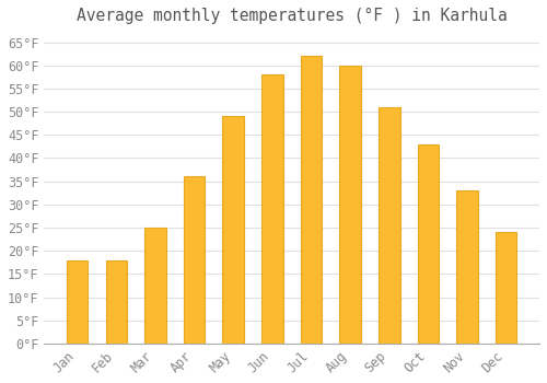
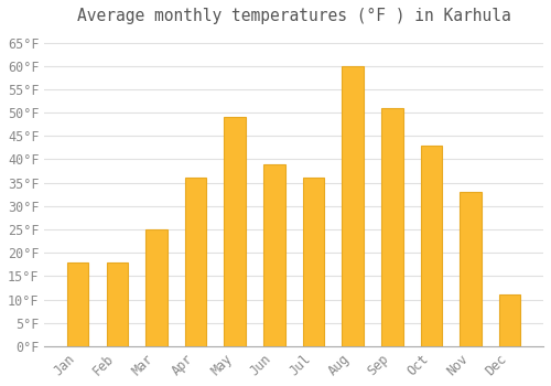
Jun: 58°F -> 39°F
Jul: 62°F -> 36°F
Dec: 24°F -> 11°F
